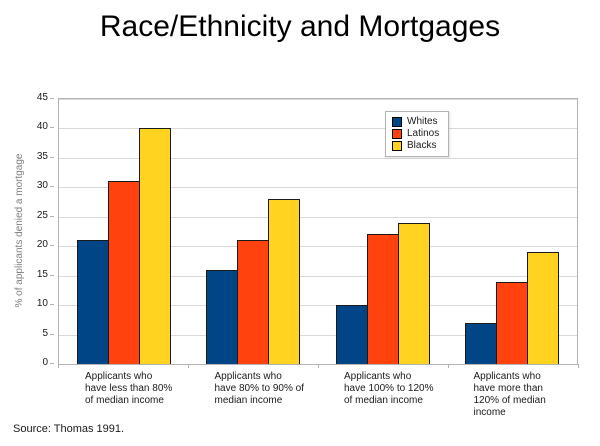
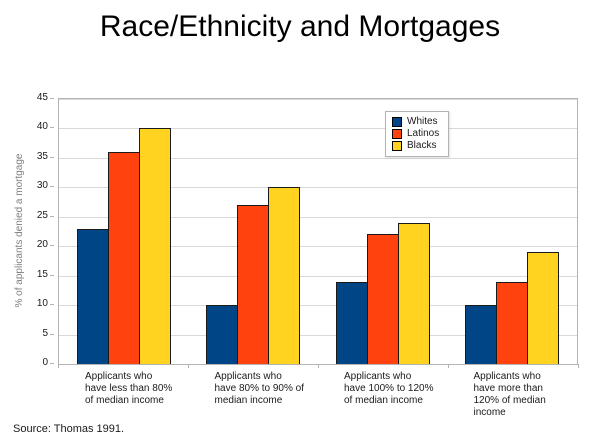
Whites/Applicants who have less than 80% of median income: 21 -> 23
Latinos/Applicants who have less than 80% of median income: 31 -> 36
Whites/Applicants who have 80% to 90% of median income: 16 -> 10
Latinos/Applicants who have 80% to 90% of median income: 21 -> 27
Blacks/Applicants who have 80% to 90% of median income: 28 -> 30
Whites/Applicants who have 100% to 120% of median income: 10 -> 14
Whites/Applicants who have more than 120% of median income: 7 -> 10
